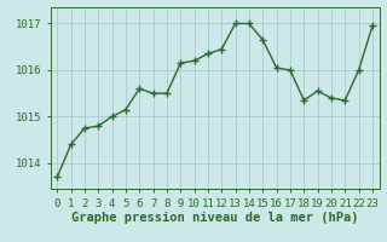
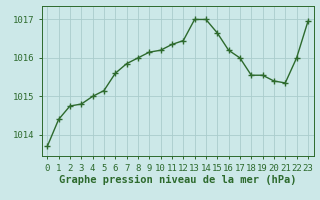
7: 1015.50 -> 1015.85
8: 1015.50 -> 1016.00
16: 1016.05 -> 1016.20
18: 1015.35 -> 1015.55
